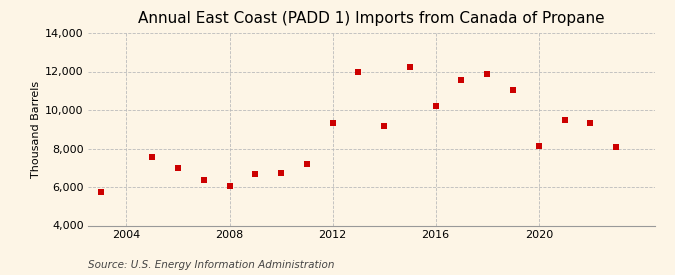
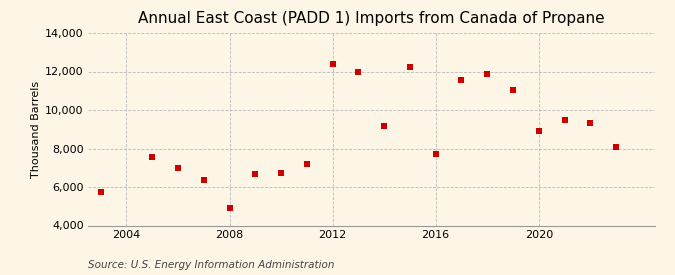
2008: 6,000 -> 4,900
2012: 9,400 -> 12,400
2016: 10,200 -> 7,700
2020: 8,200 -> 8,900
